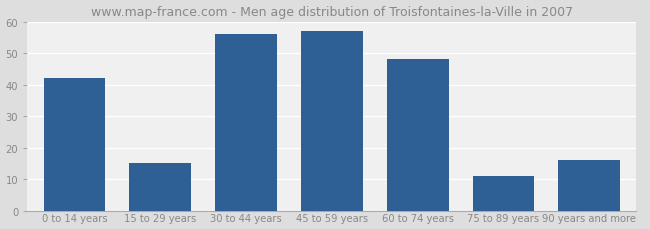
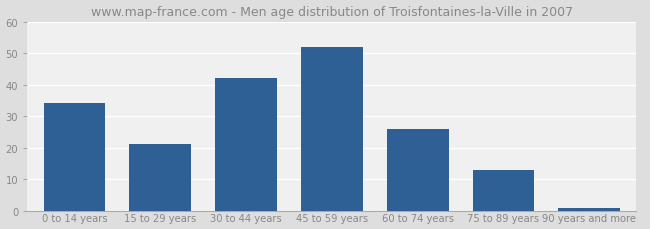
0 to 14 years: 42 -> 34
15 to 29 years: 15 -> 21
30 to 44 years: 56 -> 42
45 to 59 years: 57 -> 52
60 to 74 years: 48 -> 26
75 to 89 years: 11 -> 13
90 years and more: 16 -> 1
